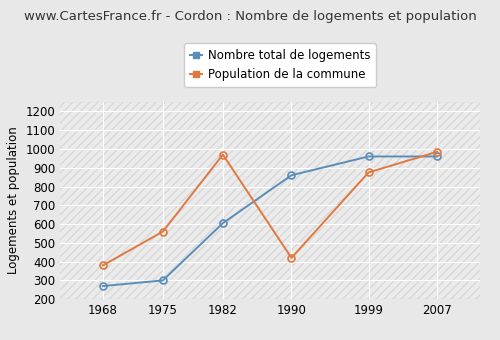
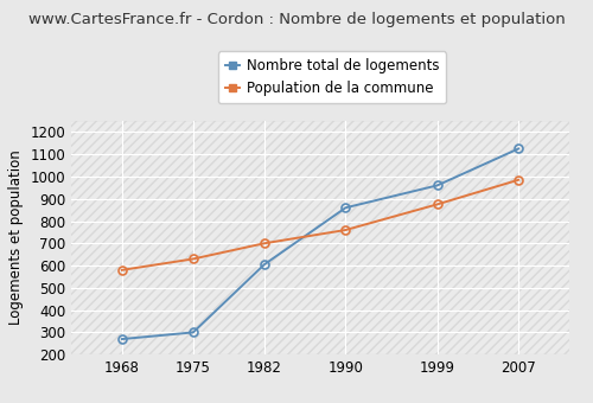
Population de la commune/1968: 380 -> 580
Population de la commune/1975: 560 -> 630
Population de la commune/1982: 970 -> 700
Population de la commune/1990: 420 -> 760
Nombre total de logements/2007: 960 -> 1120
